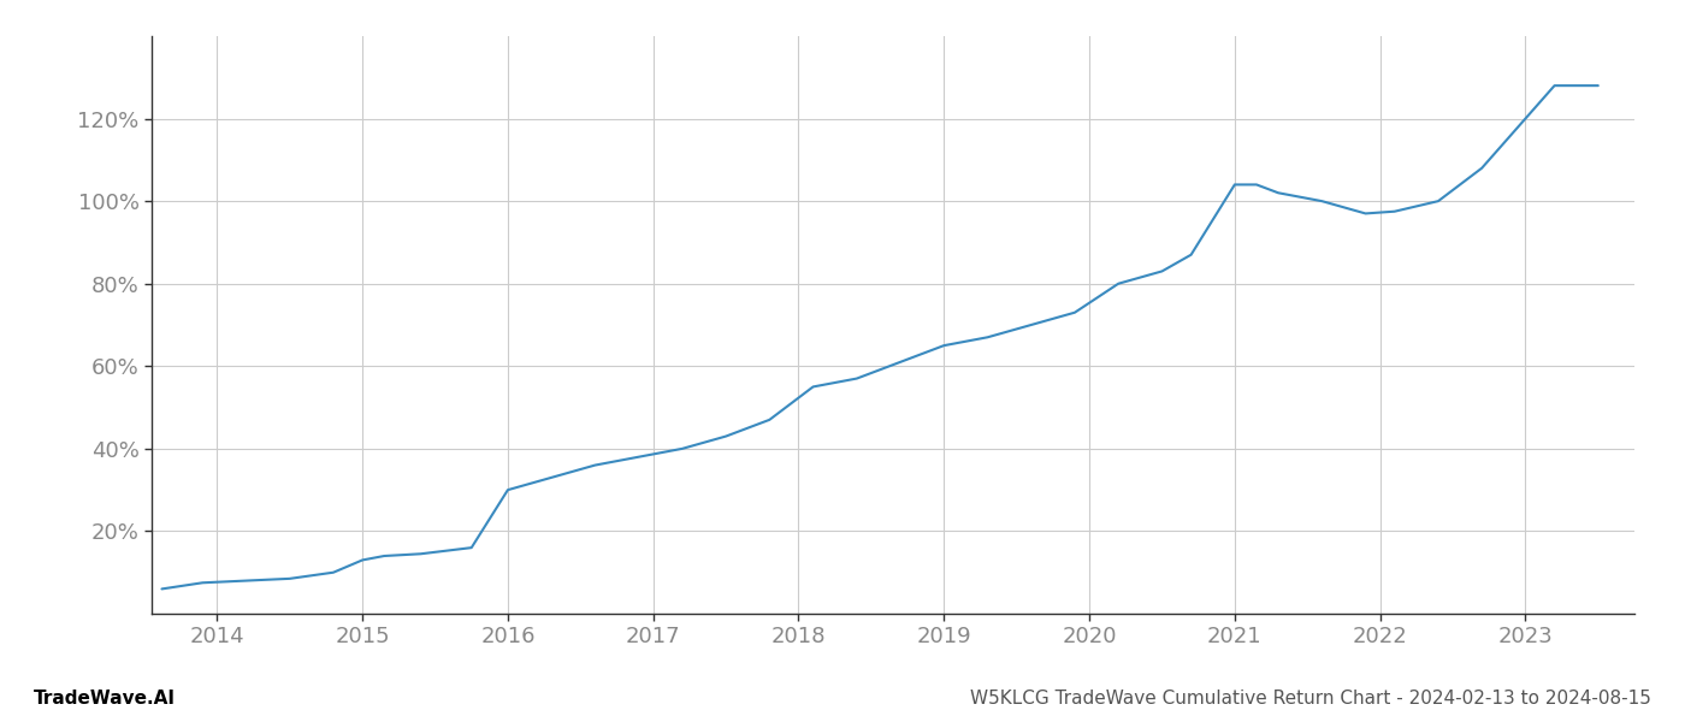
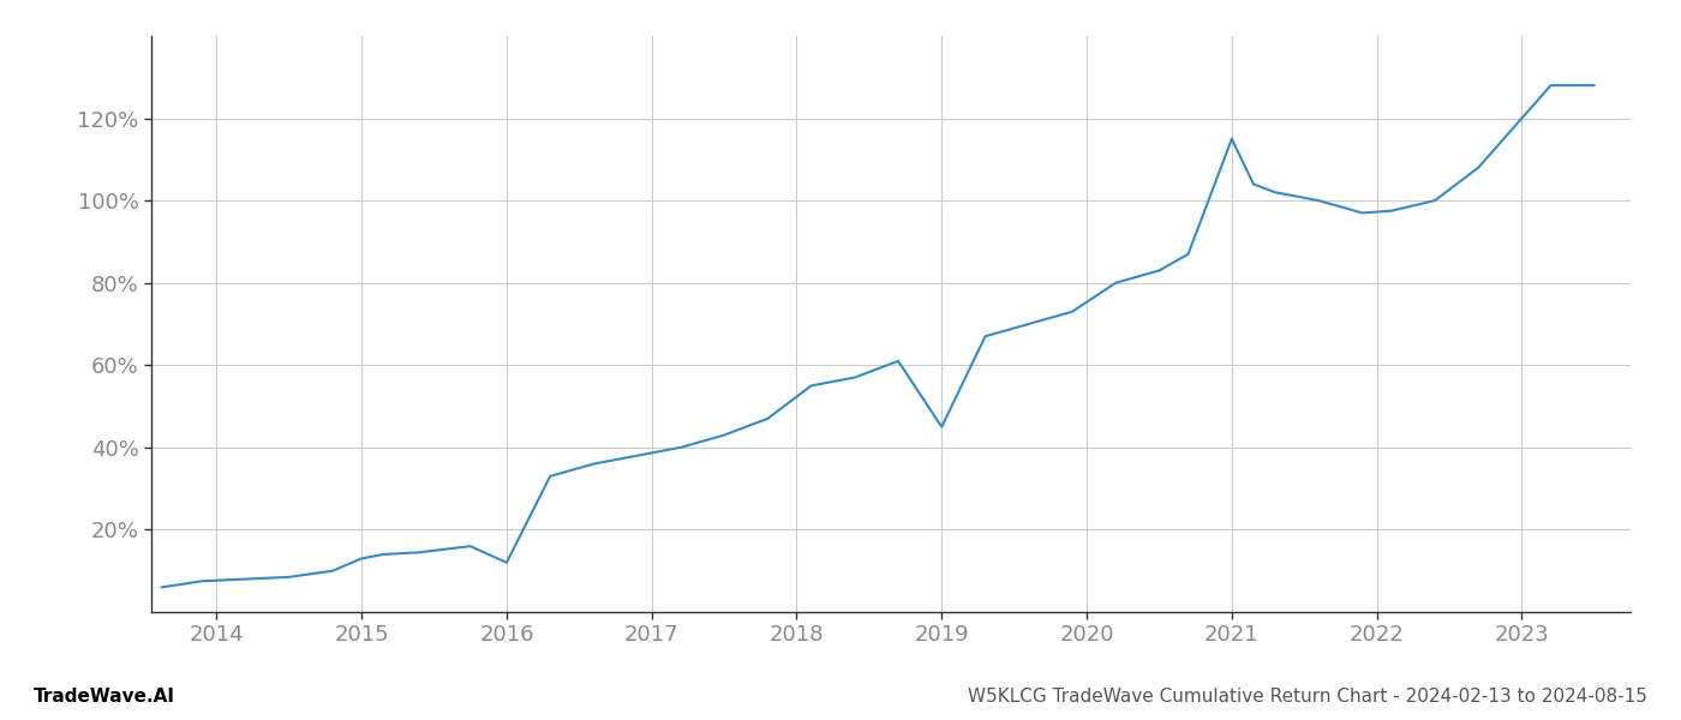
2016: 30.0% -> 12.0%
2019: 65.0% -> 45.0%
2021: 104.0% -> 115.0%
